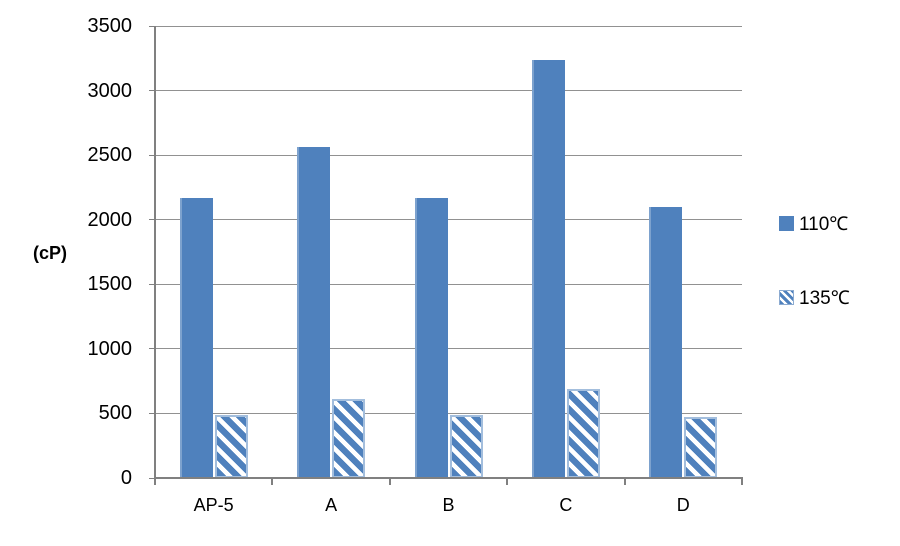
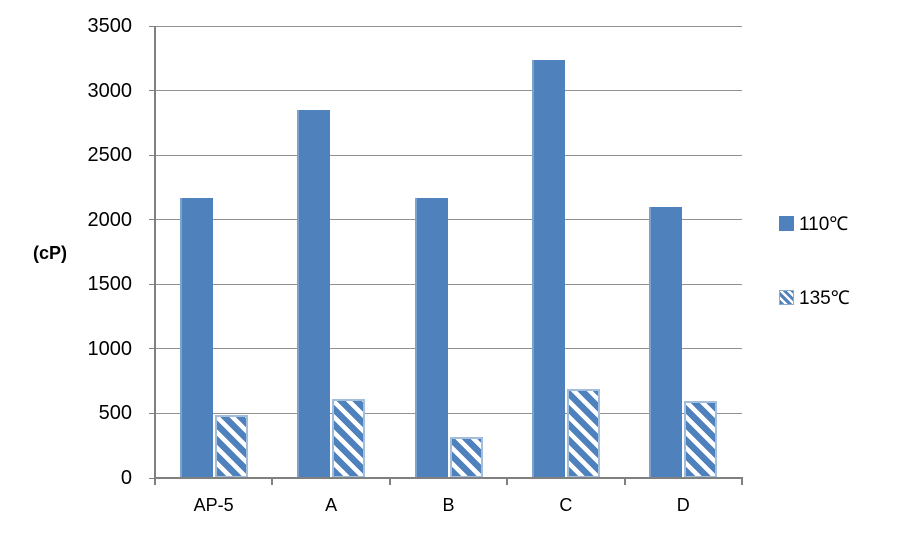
110℃/A: 2560 -> 2850
135℃/B: 490 -> 320
135℃/D: 470 -> 600
